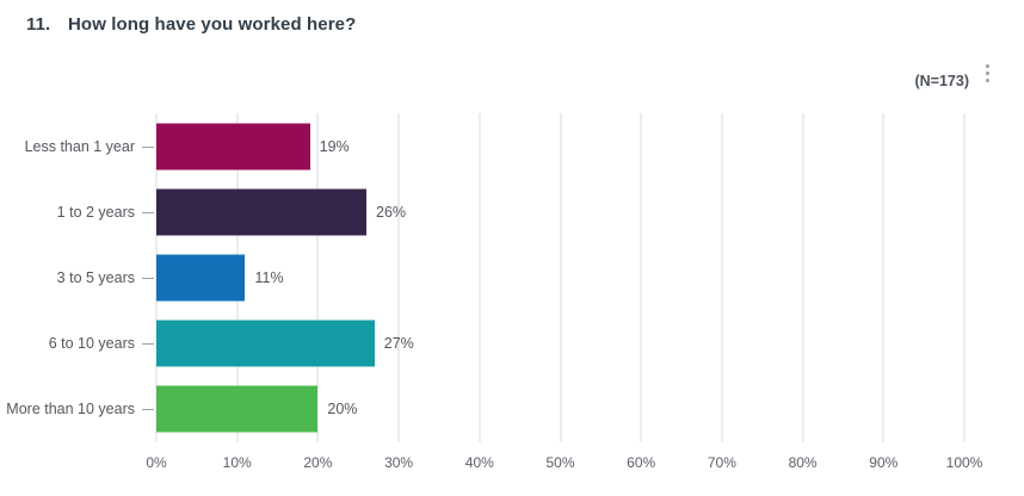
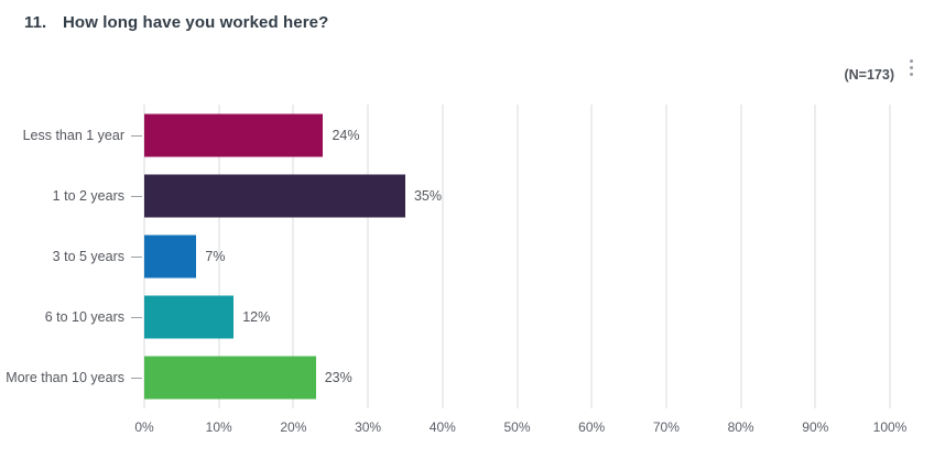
Less than 1 year: 19% -> 24%
1 to 2 years: 26% -> 35%
3 to 5 years: 11% -> 7%
6 to 10 years: 27% -> 12%
More than 10 years: 20% -> 23%
